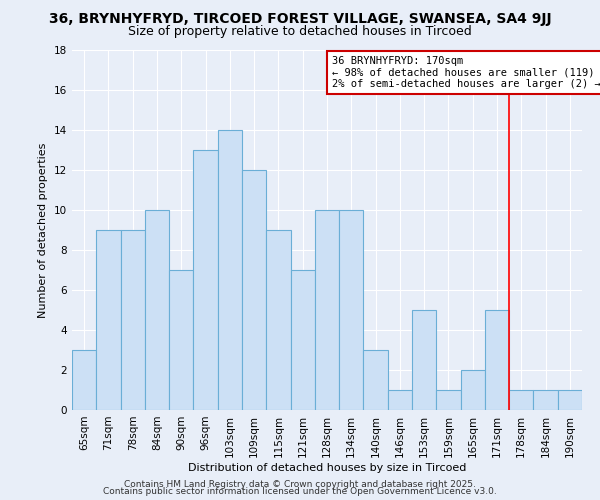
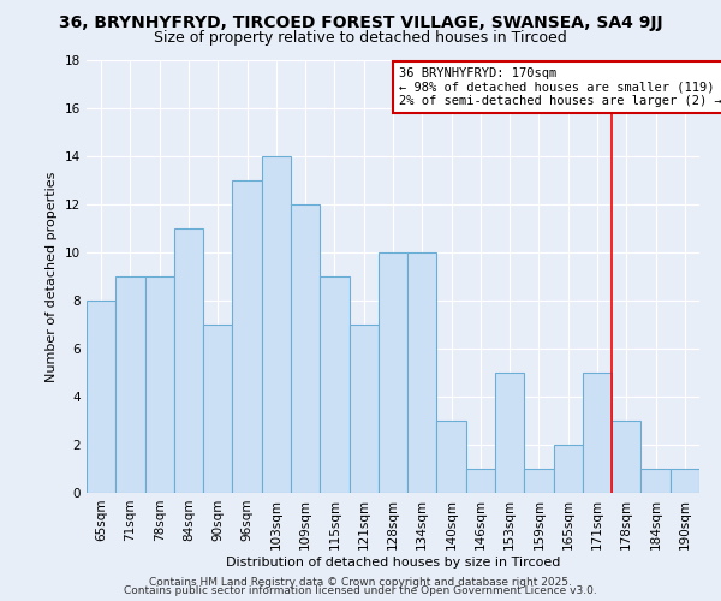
65sqm: 3 -> 8
84sqm: 10 -> 11
178sqm: 1 -> 3
